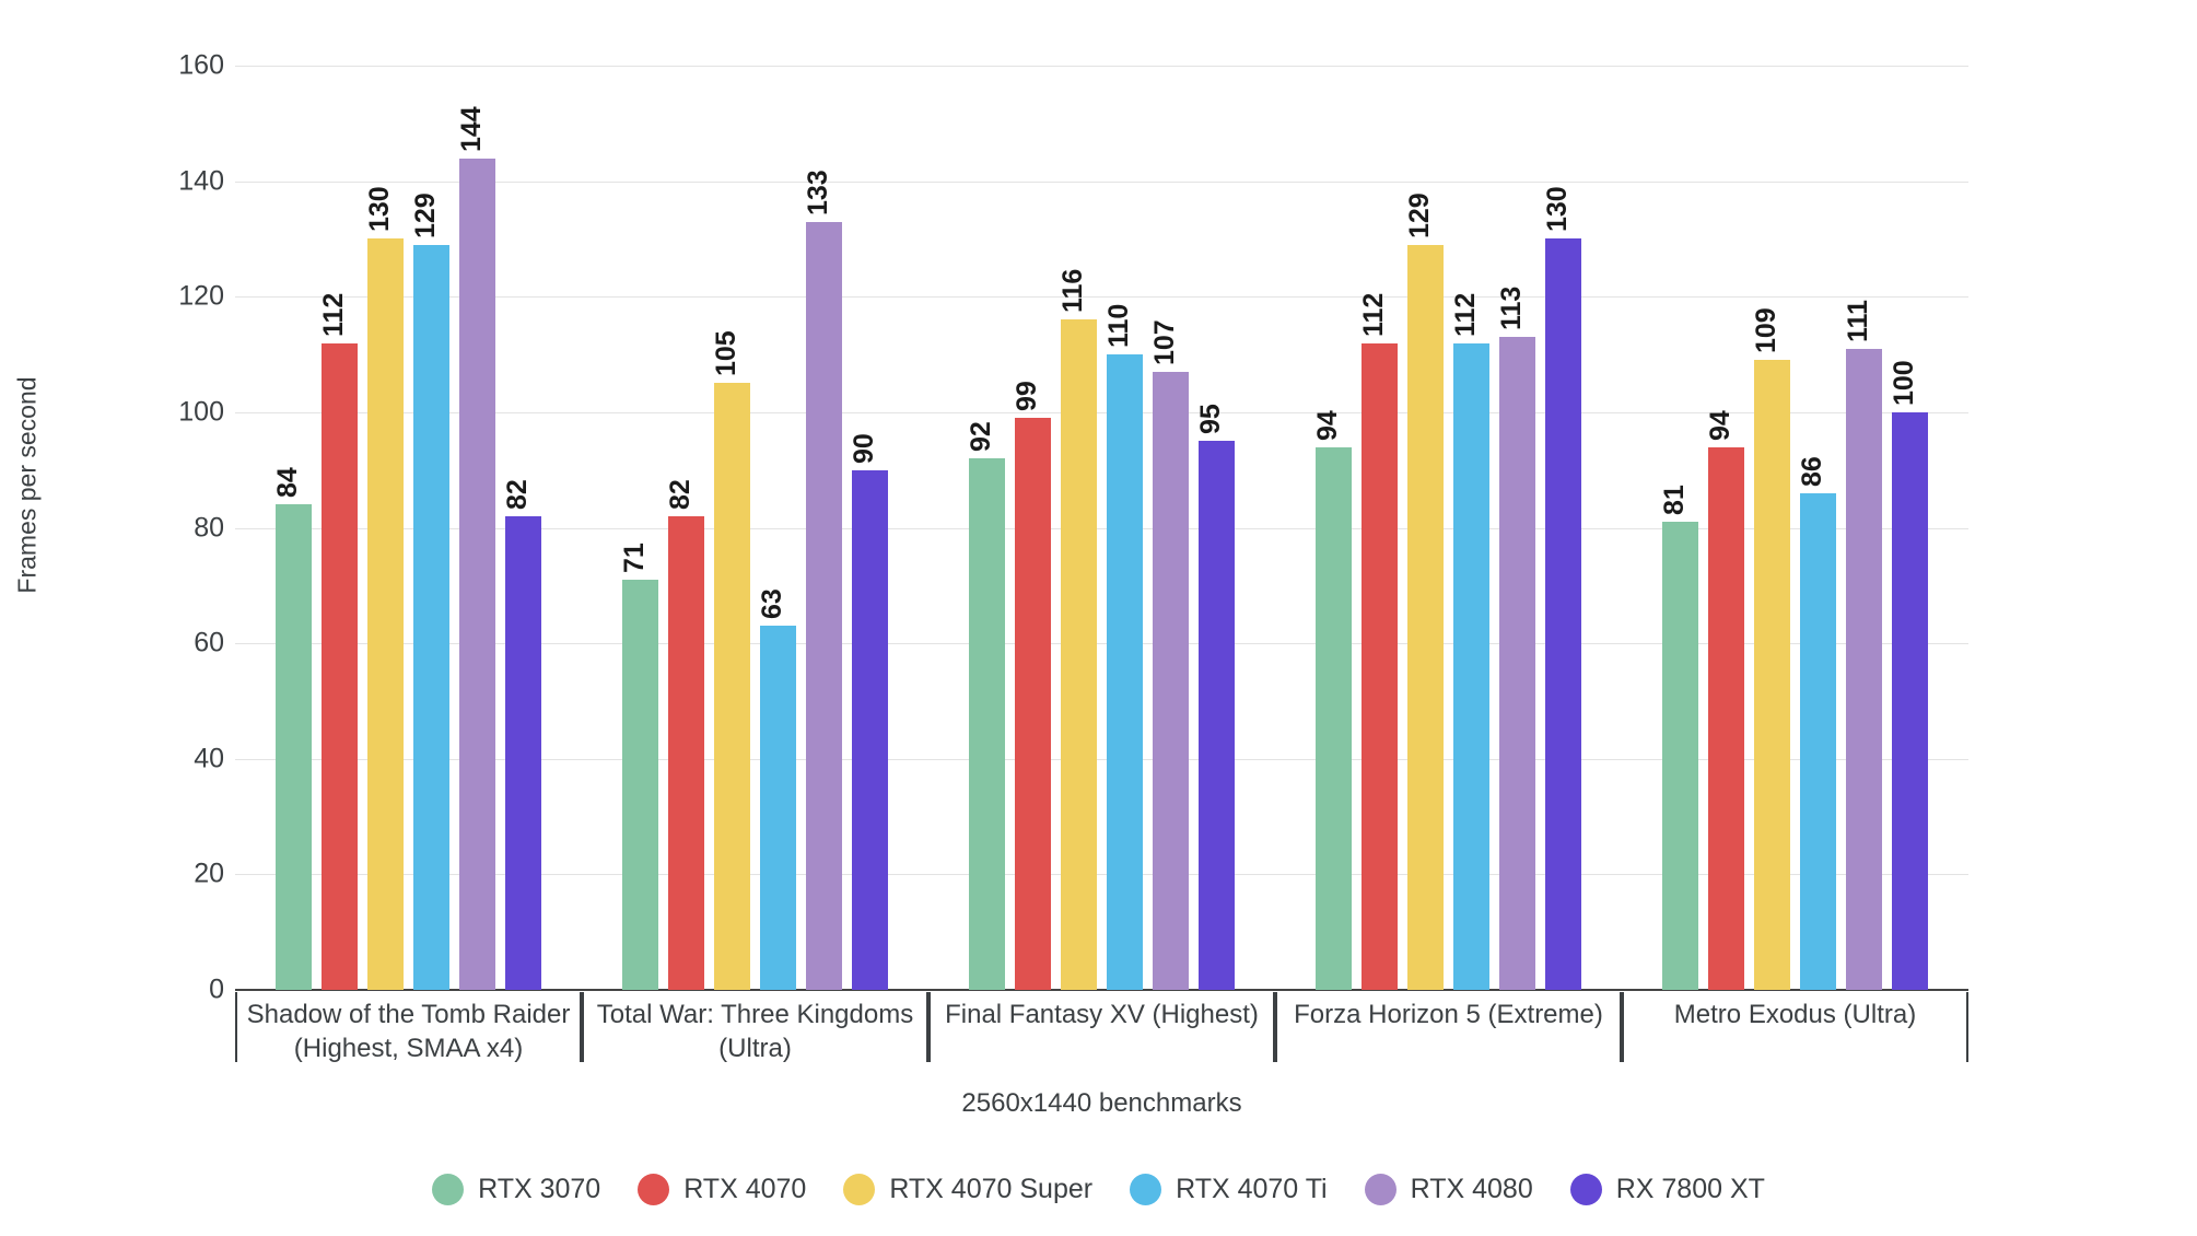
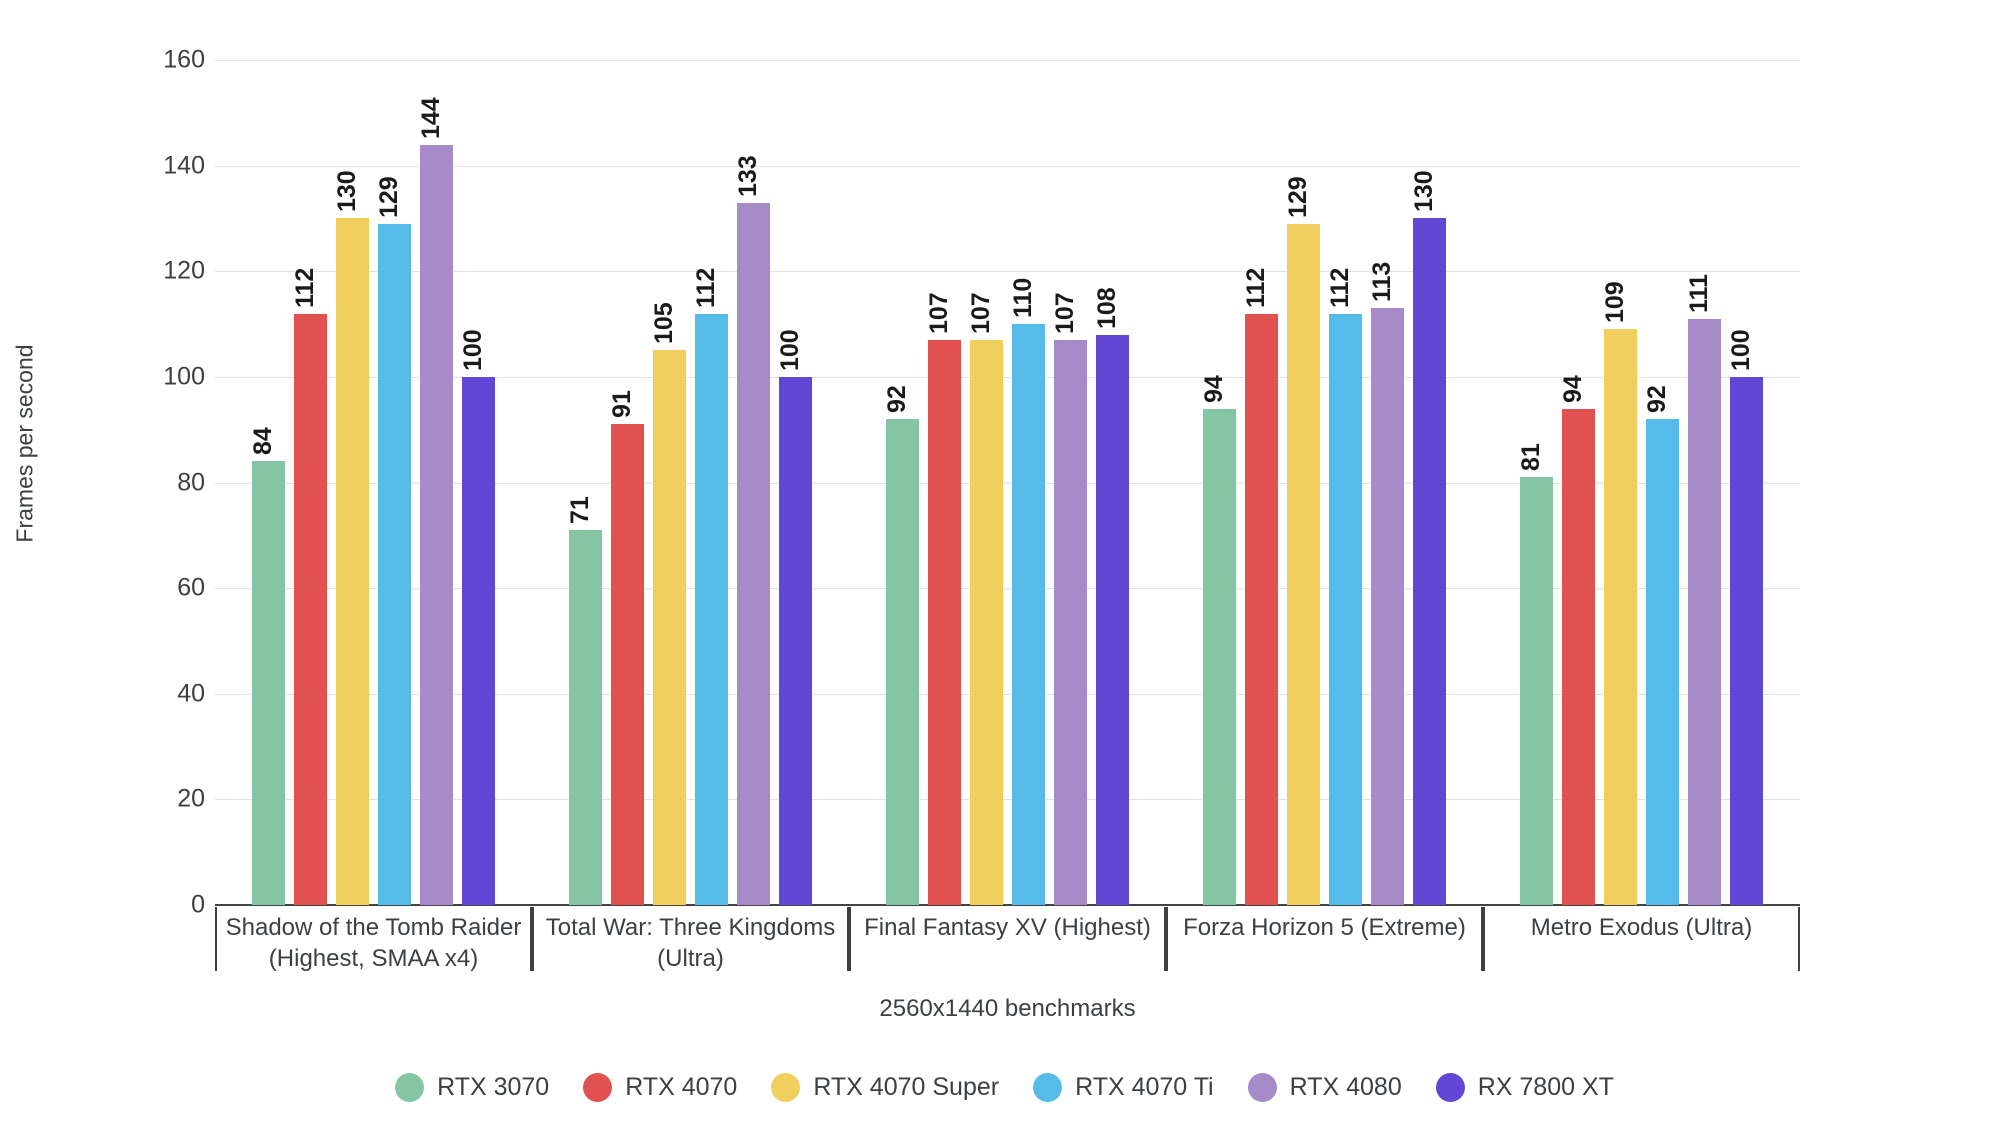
RX 7800 XT/Shadow of the Tomb Raider (Highest, SMAA x4): 82 -> 100
RTX 4070/Total War: Three Kingdoms (Ultra): 82 -> 91
RTX 4070 Ti/Total War: Three Kingdoms (Ultra): 63 -> 112
RX 7800 XT/Total War: Three Kingdoms (Ultra): 90 -> 100
RTX 4070/Final Fantasy XV (Highest): 99 -> 107
RTX 4070 Super/Final Fantasy XV (Highest): 116 -> 107
RX 7800 XT/Final Fantasy XV (Highest): 95 -> 108
RTX 4070 Ti/Metro Exodus (Ultra): 86 -> 92
